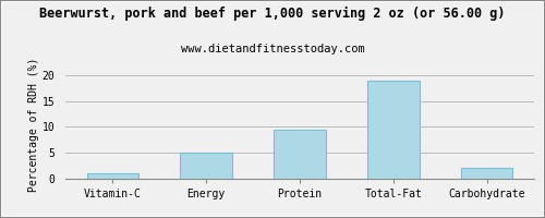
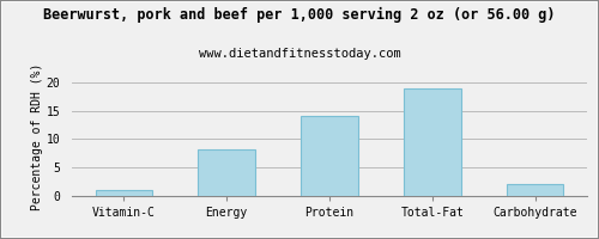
Energy: 5.0 -> 8.1
Protein: 9.5 -> 14.0
